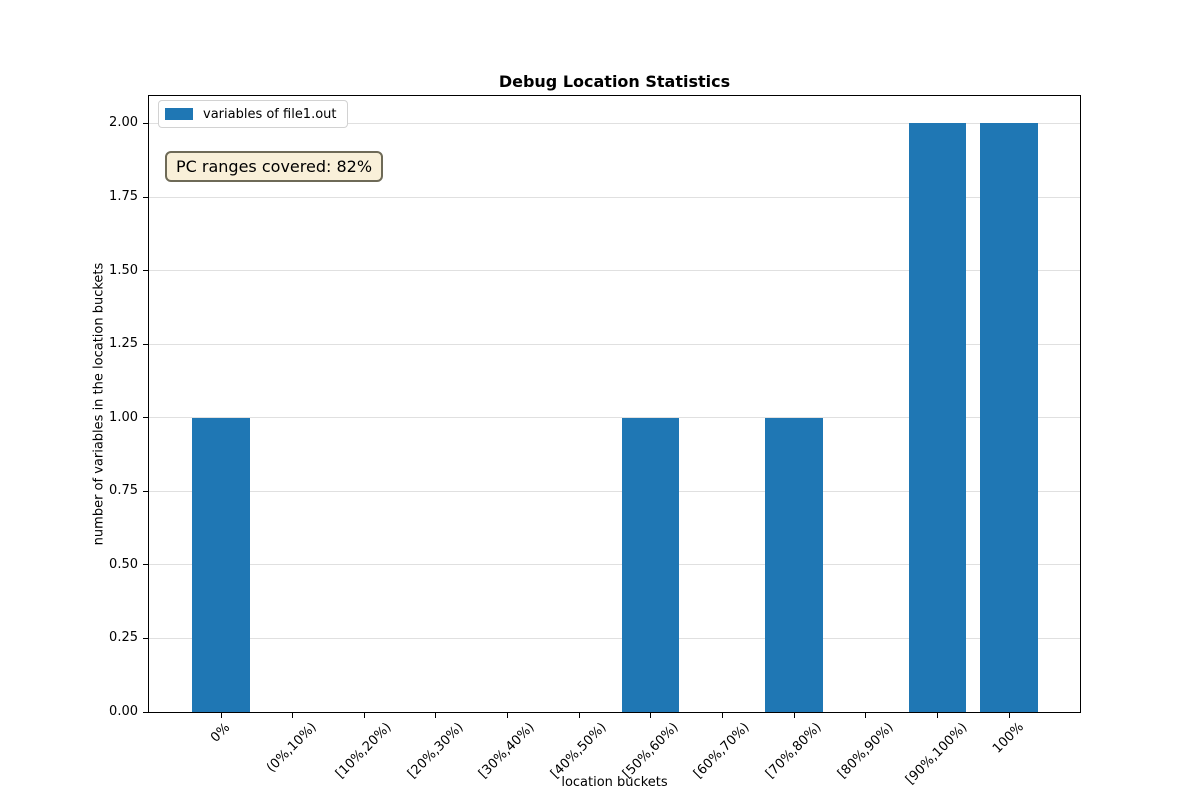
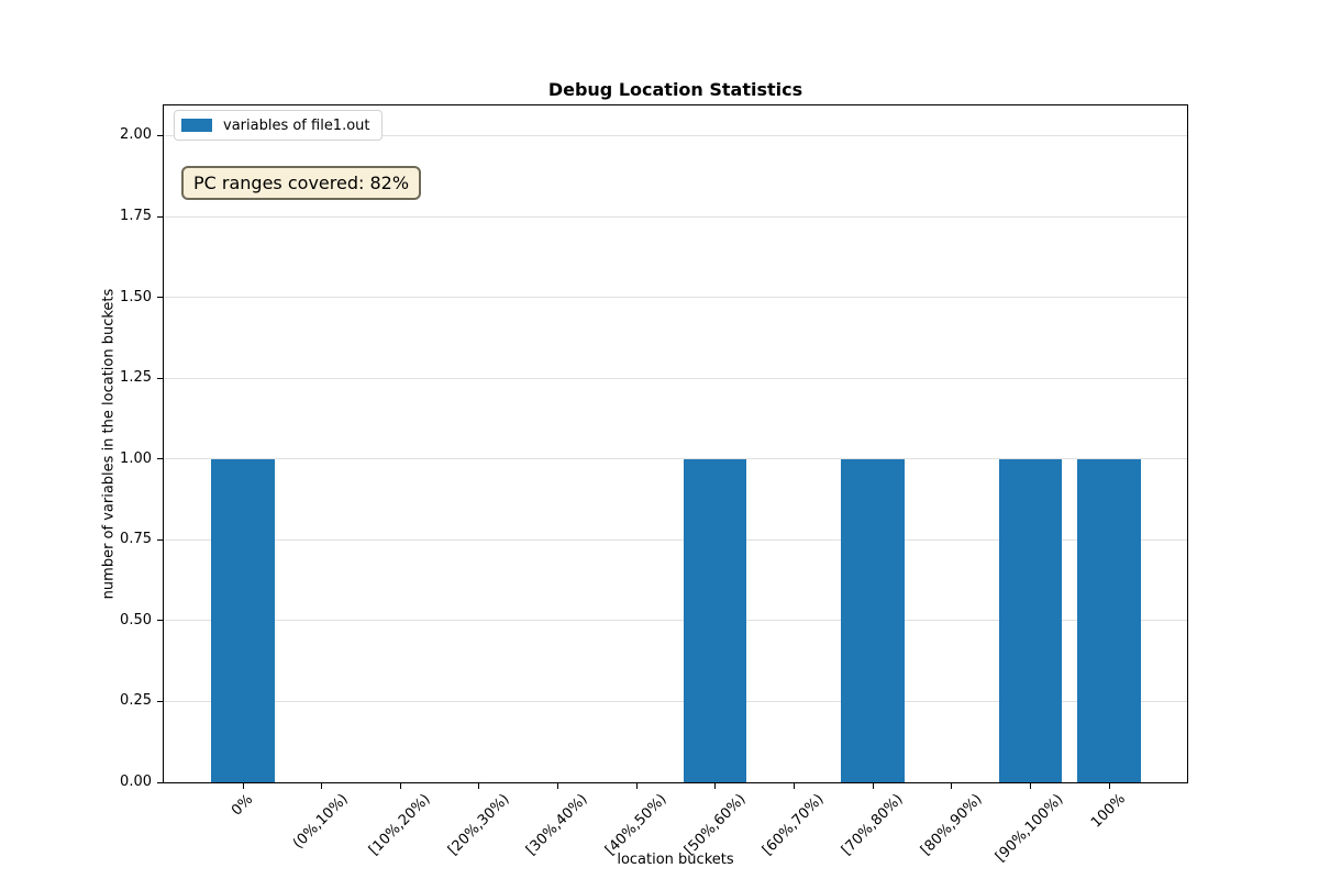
[90%,100%): 2 -> 1
100%: 2 -> 1
